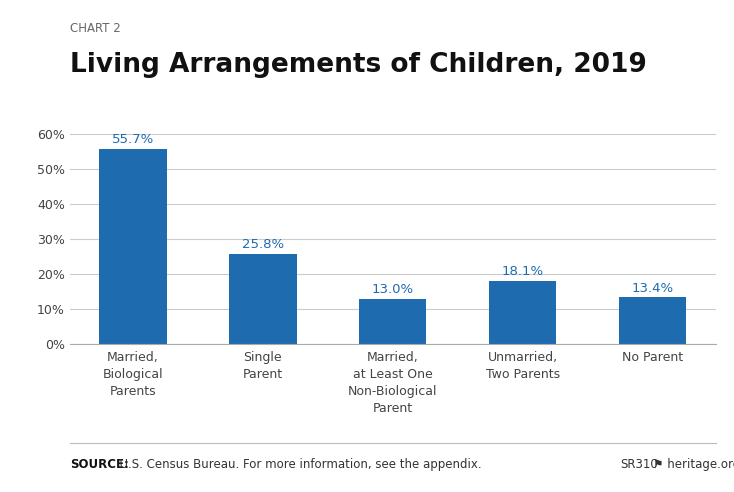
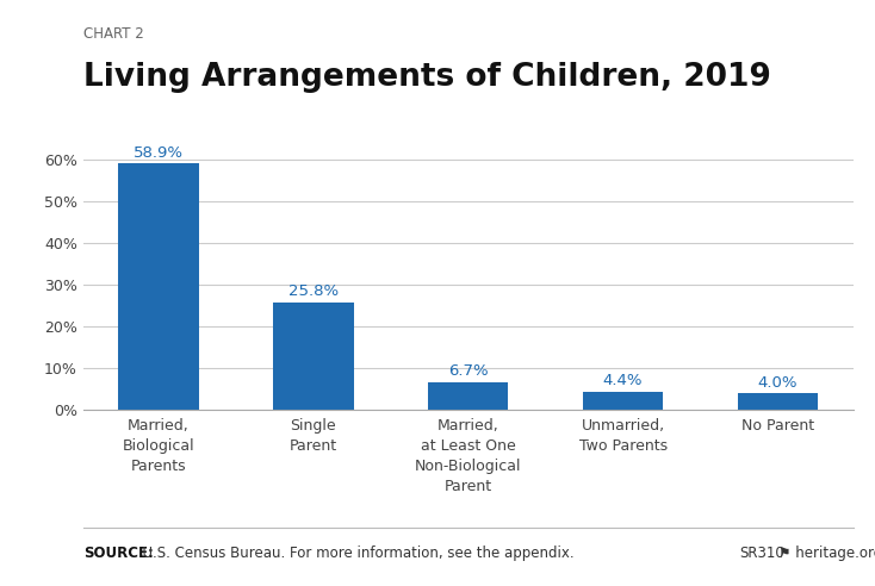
Married, Biological Parents: 55.7% -> 58.9%
Married, at Least One Non-Biological Parent: 13.0% -> 6.7%
Unmarried, Two Parents: 18.1% -> 4.4%
No Parent: 13.4% -> 4.0%
